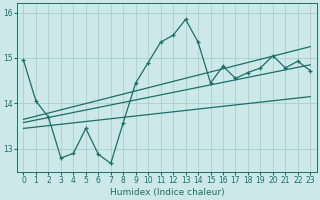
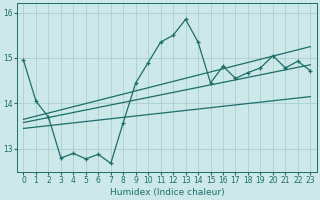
5: 13.45 -> 12.78
